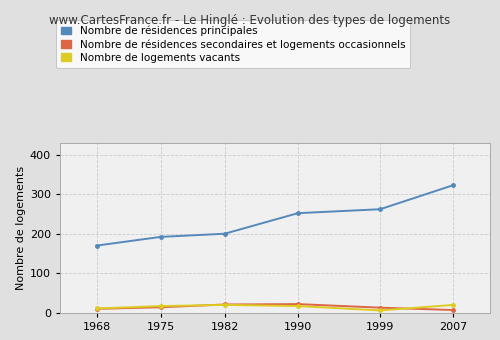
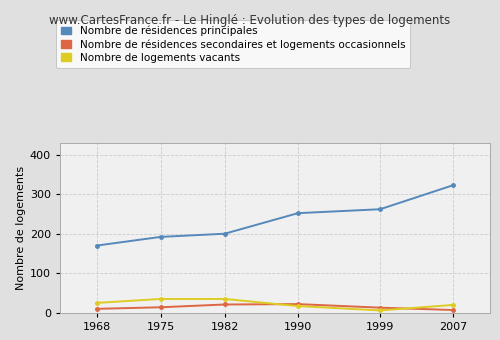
Nombre de logements vacants/1968: 11 -> 25
Nombre de logements vacants/1975: 17 -> 35
Nombre de logements vacants/1982: 20 -> 35
